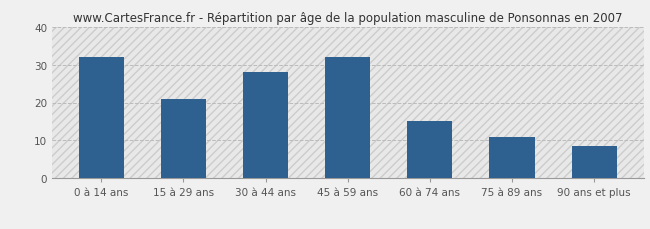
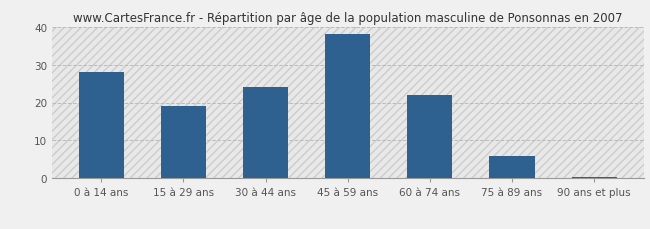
0 à 14 ans: 32.0 -> 28.0
15 à 29 ans: 21.0 -> 19.0
30 à 44 ans: 28.0 -> 24.0
45 à 59 ans: 32.0 -> 38.0
60 à 74 ans: 15.0 -> 22.0
75 à 89 ans: 11.0 -> 6.0
90 ans et plus: 8.5 -> 0.5
